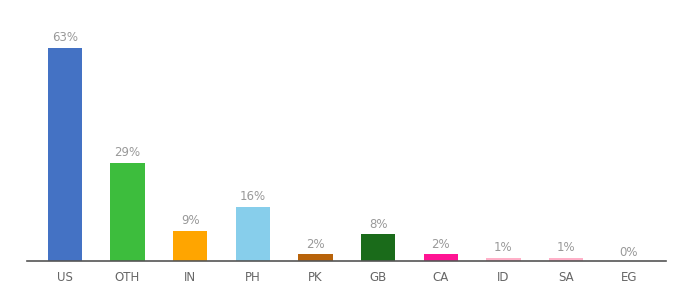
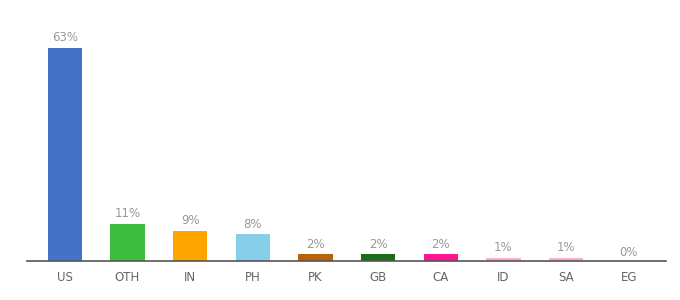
OTH: 29% -> 11%
PH: 16% -> 8%
GB: 8% -> 2%
